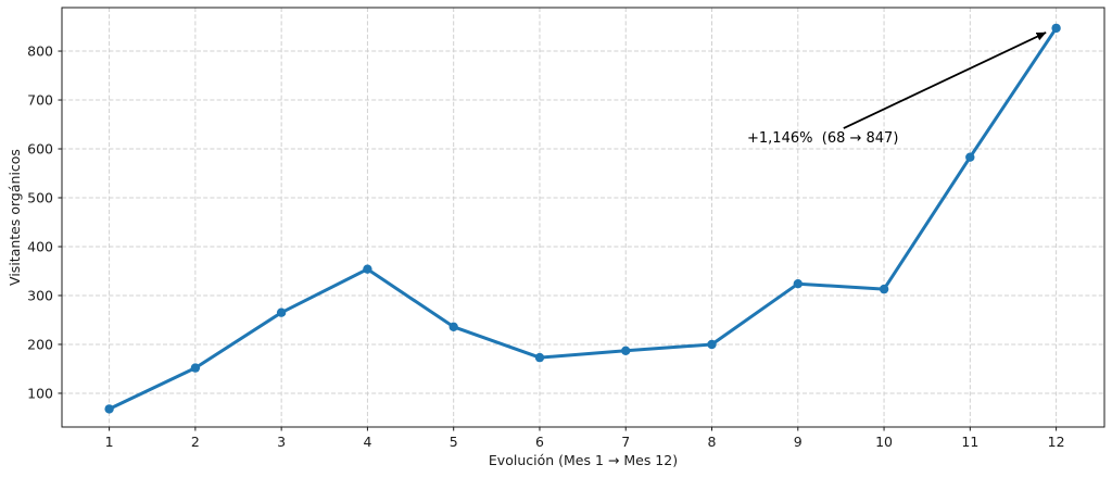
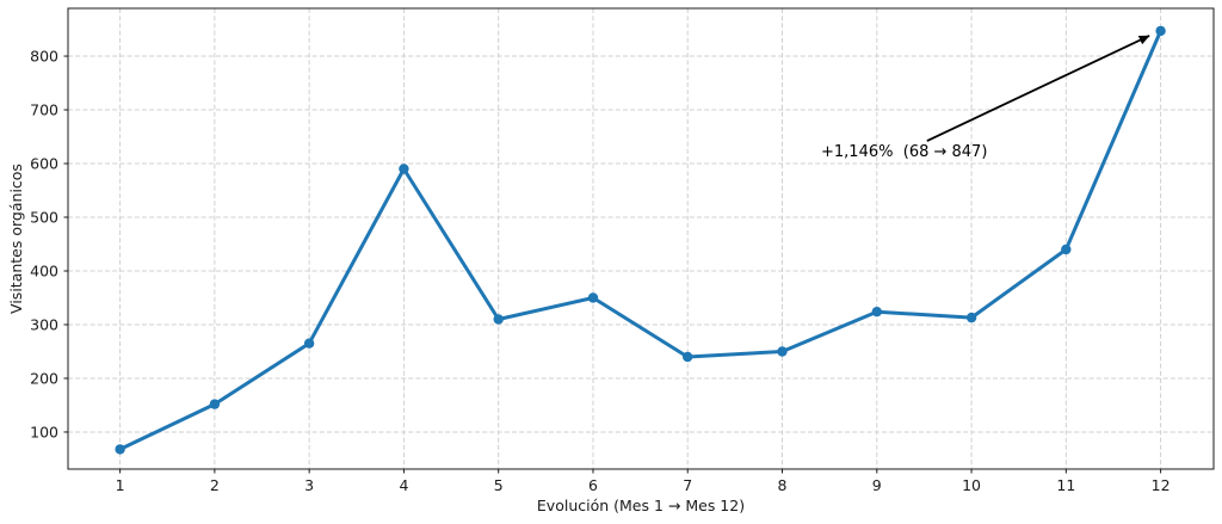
4: 350 -> 590
5: 240 -> 310
6: 170 -> 350
7: 190 -> 240
8: 200 -> 250
11: 580 -> 440
